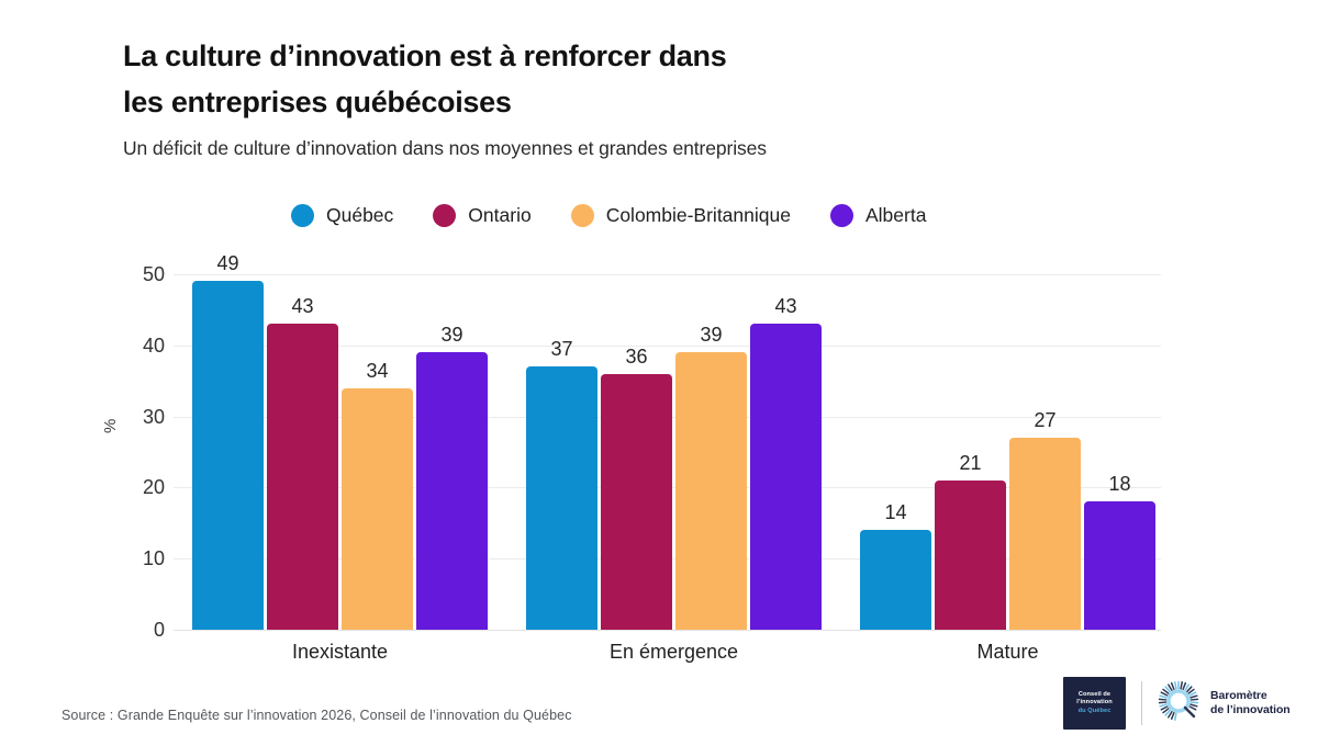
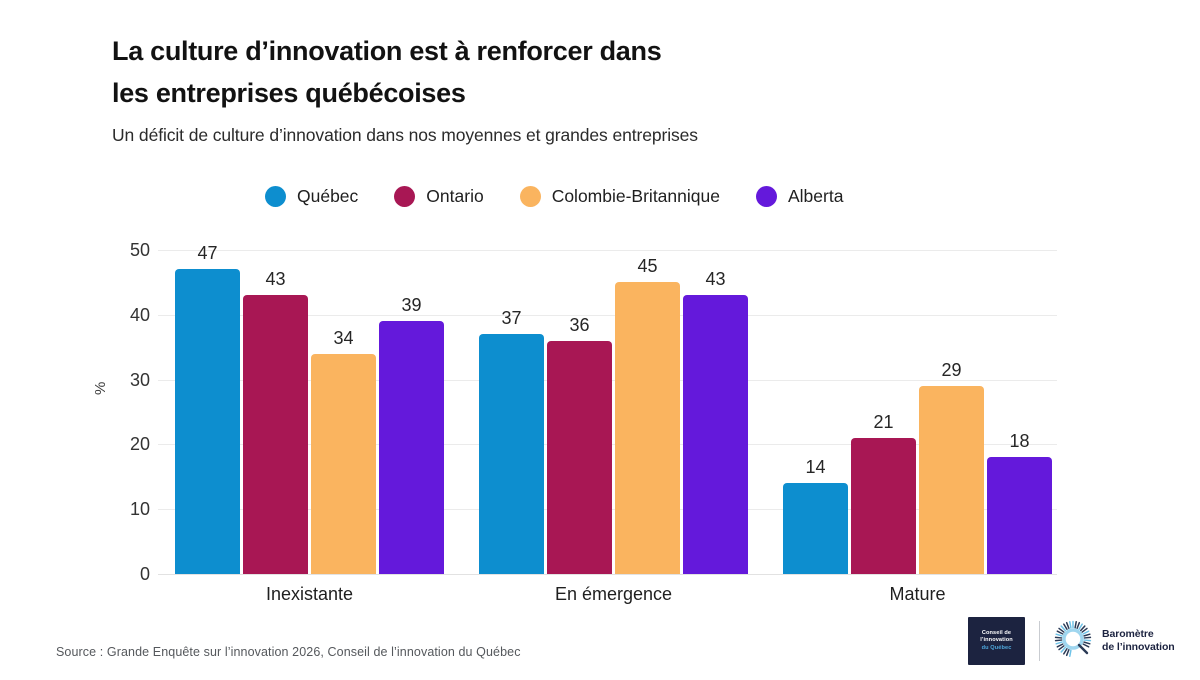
Québec/Inexistante: 49 -> 47
Colombie-Britannique/En émergence: 39 -> 45
Colombie-Britannique/Mature: 27 -> 29
